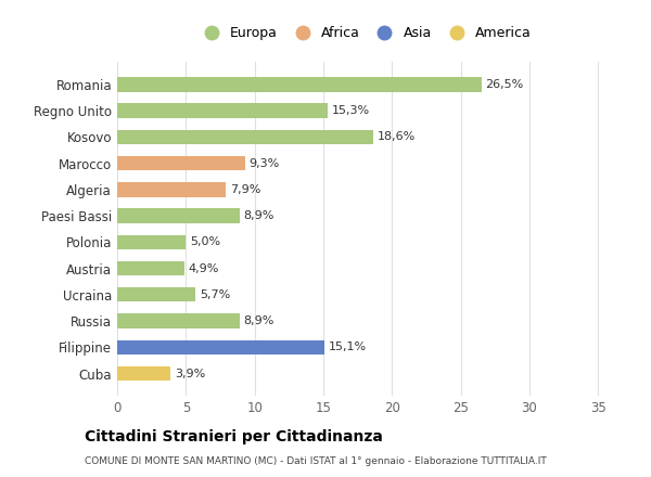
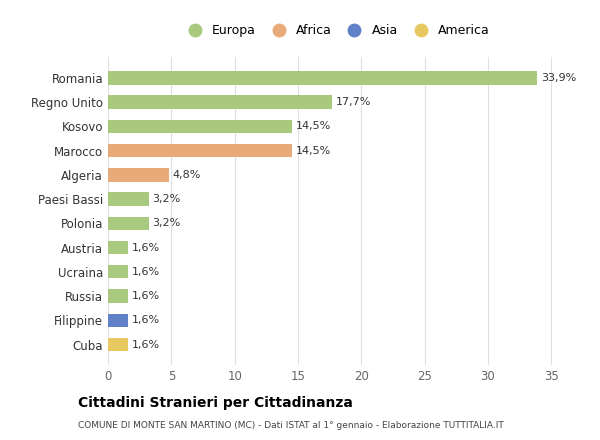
Romania: 26,5% -> 33,9%
Regno Unito: 15,3% -> 17,7%
Kosovo: 18,6% -> 14,5%
Marocco: 9,3% -> 14,5%
Algeria: 7,9% -> 4,8%
Paesi Bassi: 8,9% -> 3,2%
Polonia: 5,0% -> 3,2%
Austria: 4,9% -> 1,6%
Ucraina: 5,7% -> 1,6%
Russia: 8,9% -> 1,6%
Filippine: 15,1% -> 1,6%
Cuba: 3,9% -> 1,6%
